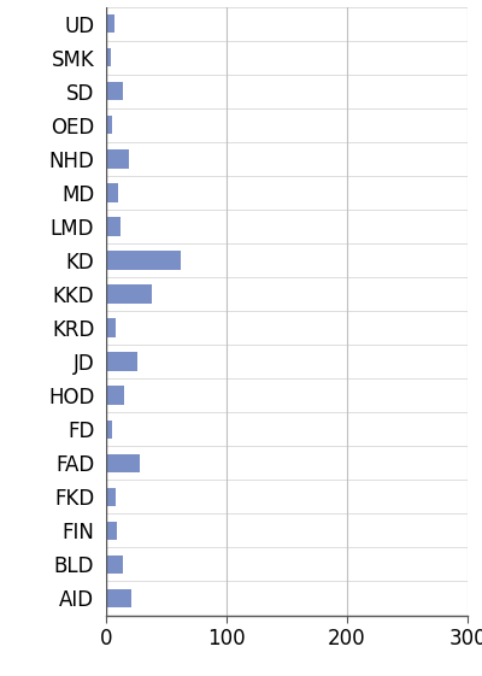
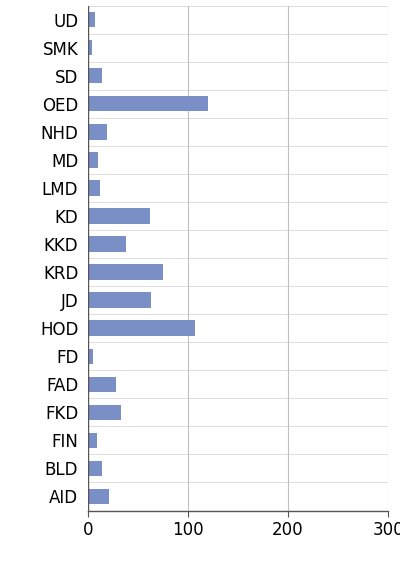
OED: 5 -> 120
KRD: 8 -> 75
JD: 26 -> 63
HOD: 15 -> 107
FKD: 8 -> 33
